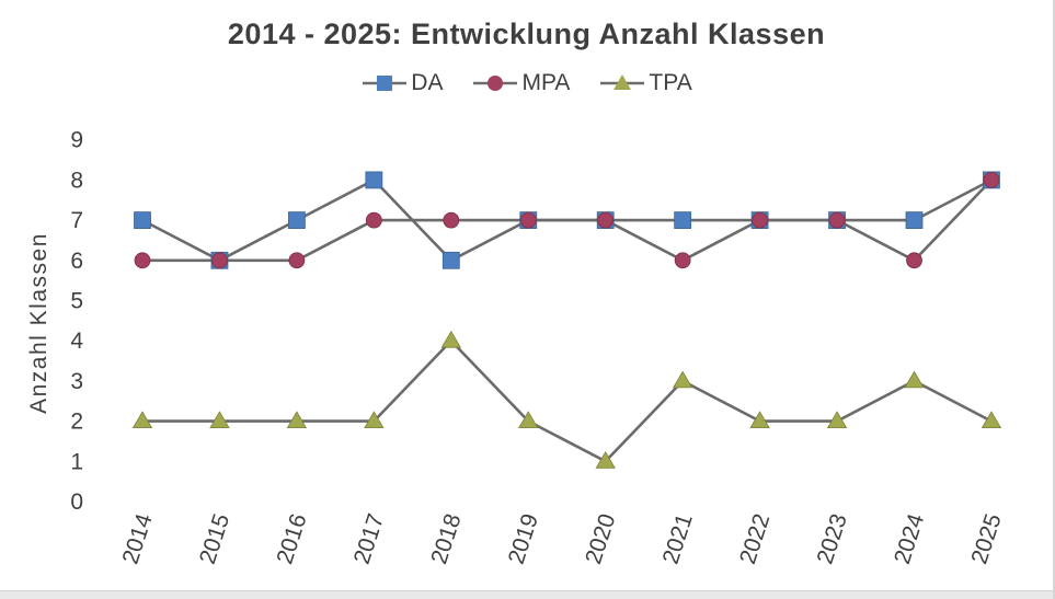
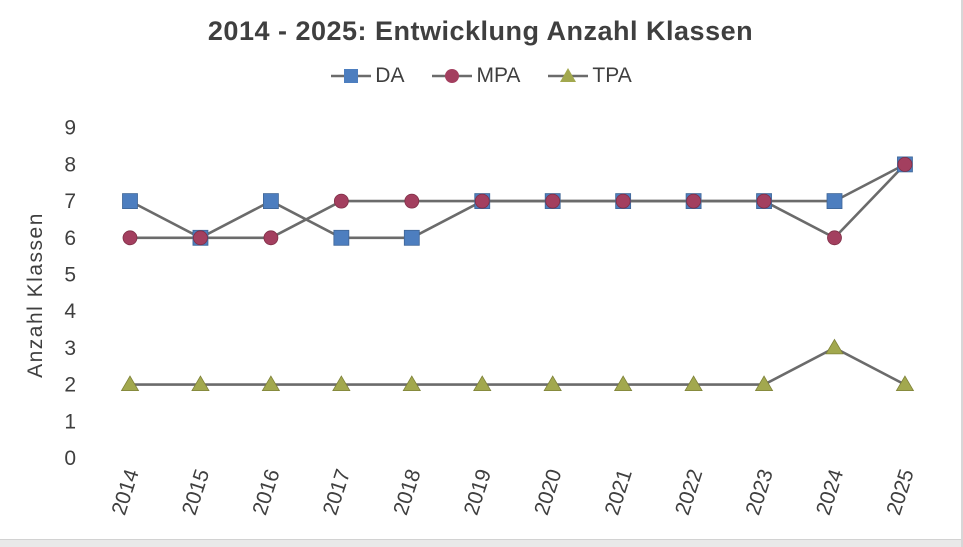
DA/2017: 8 -> 6
TPA/2018: 4 -> 2
TPA/2020: 1 -> 2
MPA/2021: 6 -> 7
TPA/2021: 3 -> 2
